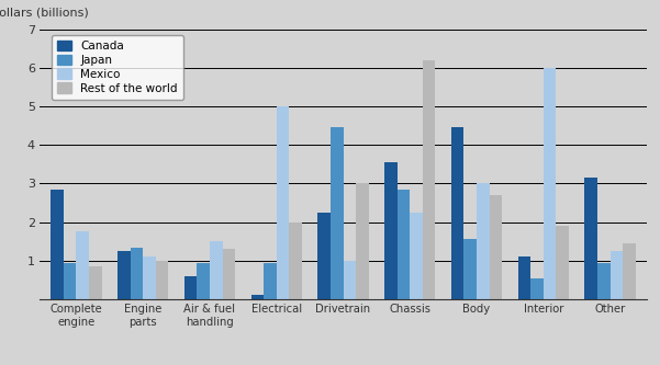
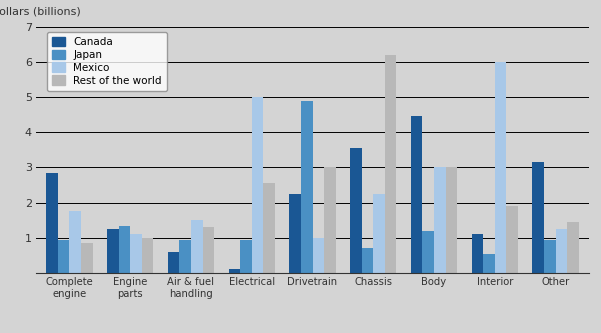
Rest of the world/Electrical: 2.00 -> 2.55
Japan/Drivetrain: 4.45 -> 4.90
Japan/Chassis: 2.85 -> 0.70
Japan/Body: 1.55 -> 1.20
Rest of the world/Body: 2.70 -> 3.00
